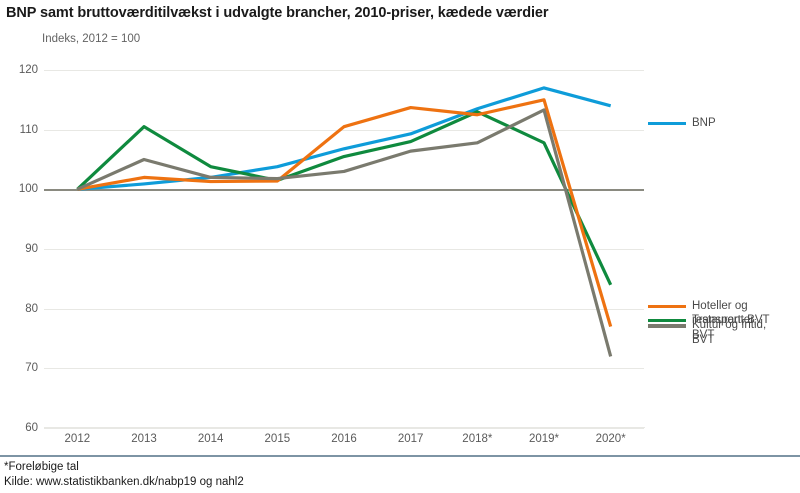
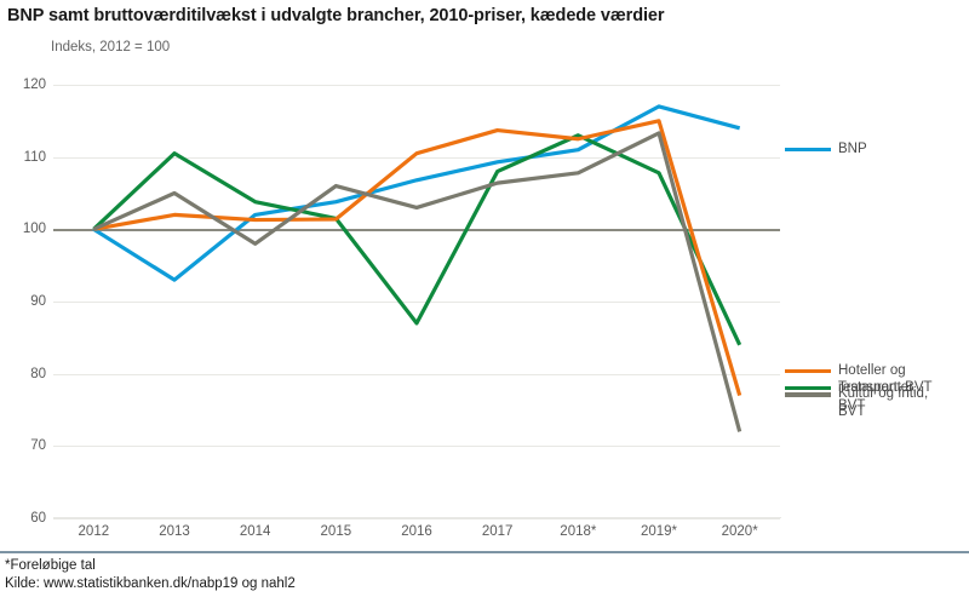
BNP/2013: 101 -> 93
Kultur og fritid, BVT/2014: 102 -> 98
Kultur og fritid, BVT/2015: 102 -> 106
Transport, BVT/2016: 106 -> 87
BNP/2018*: 114 -> 111
